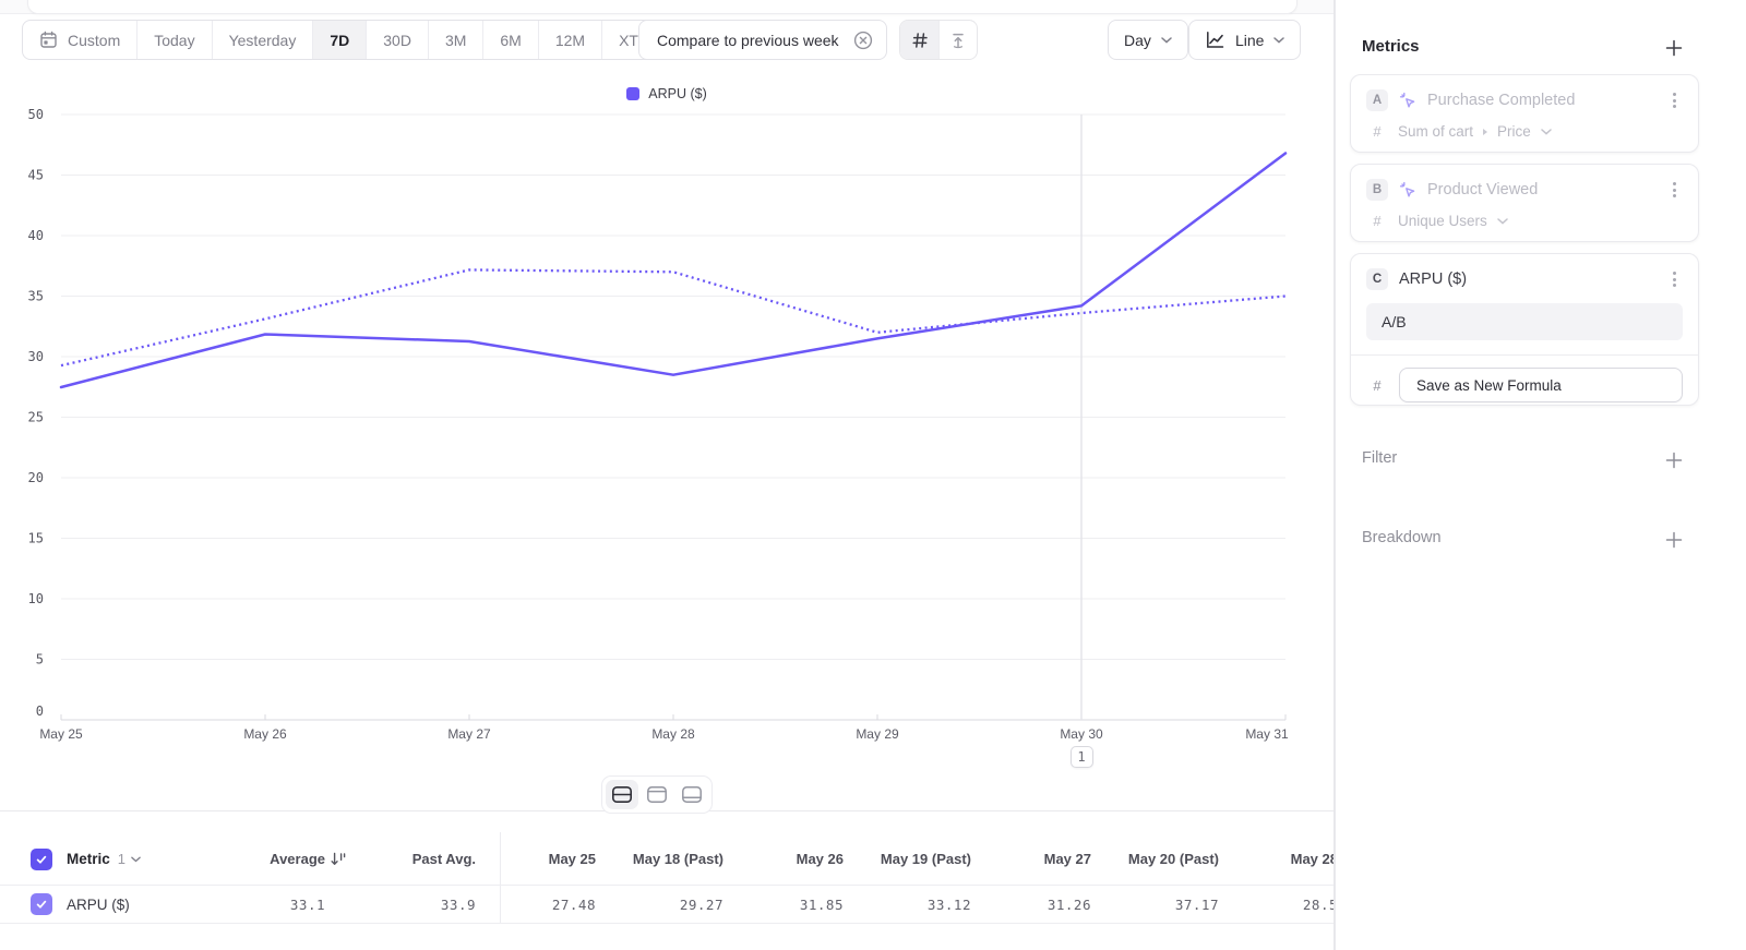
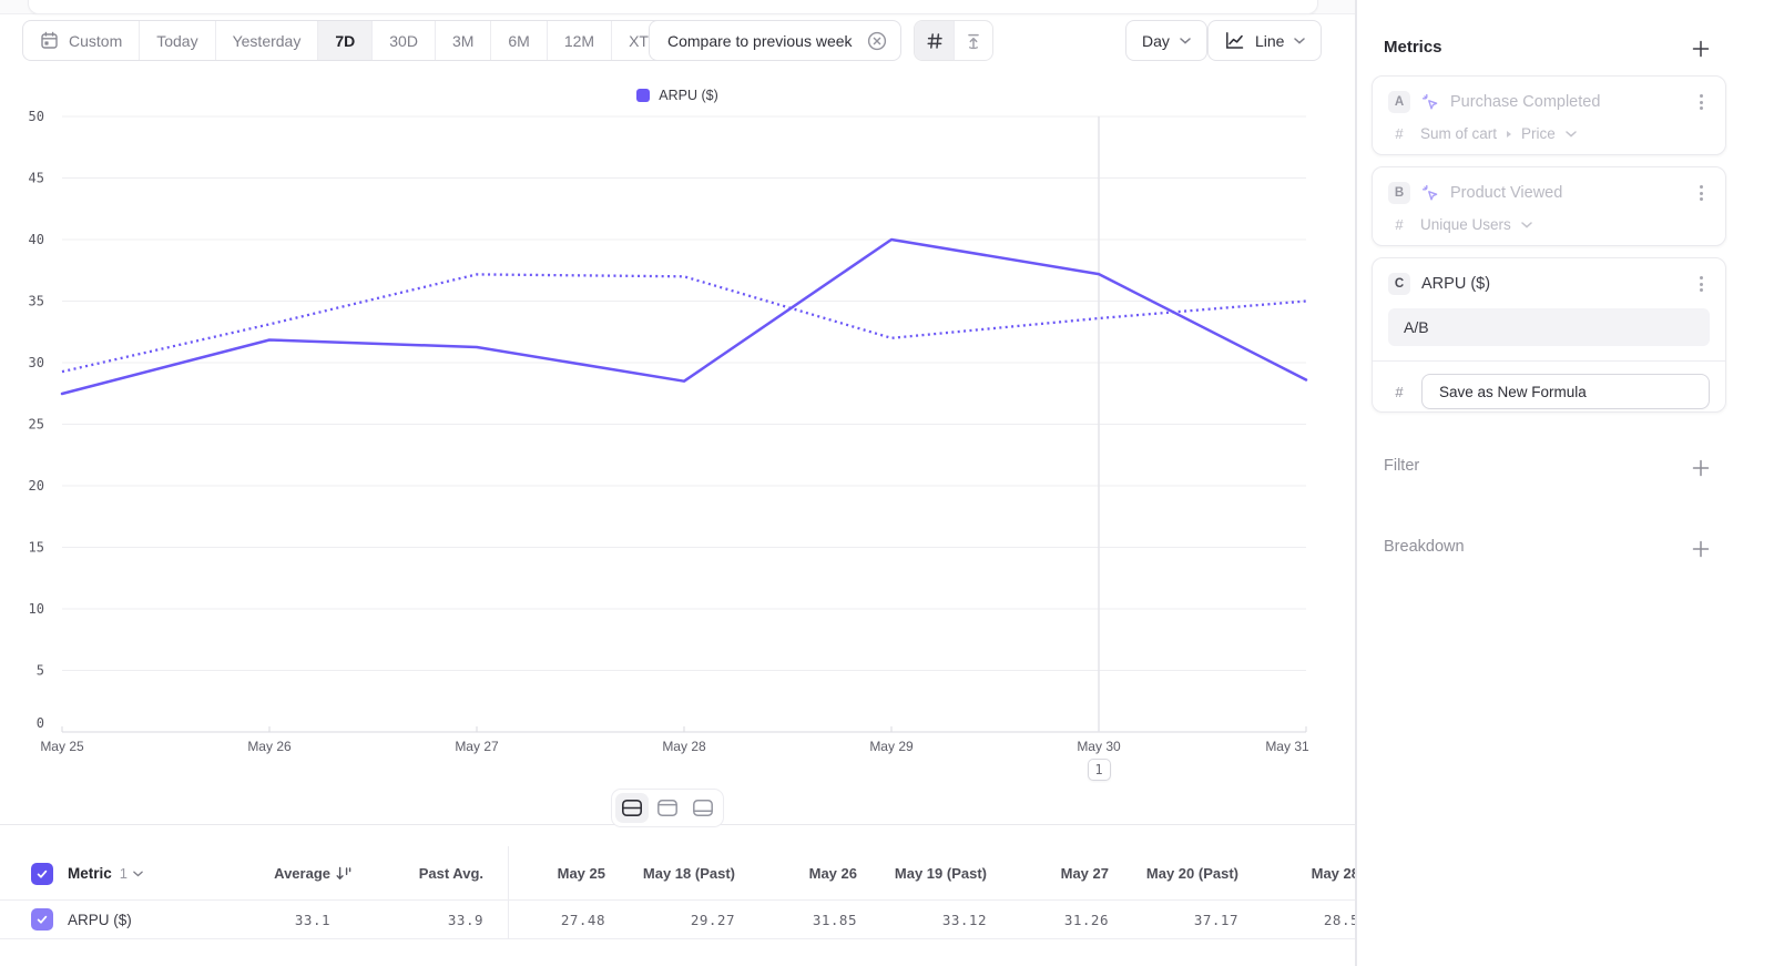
ARPU ($)/May 29: 31.5 -> 40.0
ARPU ($)/May 30: 34.2 -> 37.2
ARPU ($)/May 31: 46.8 -> 28.6
